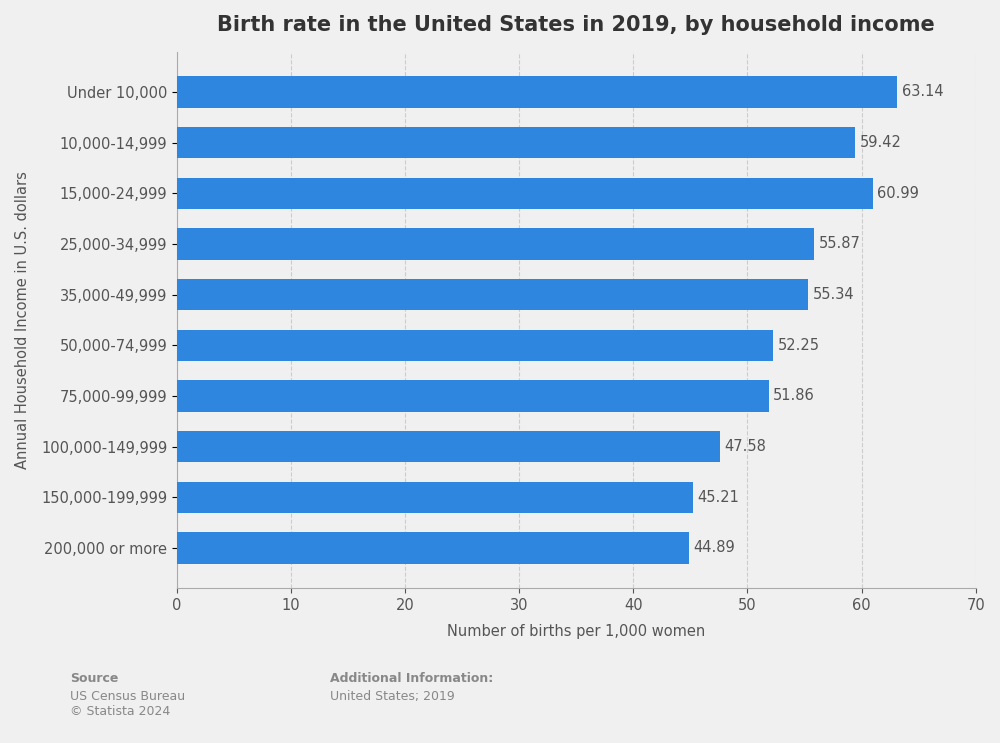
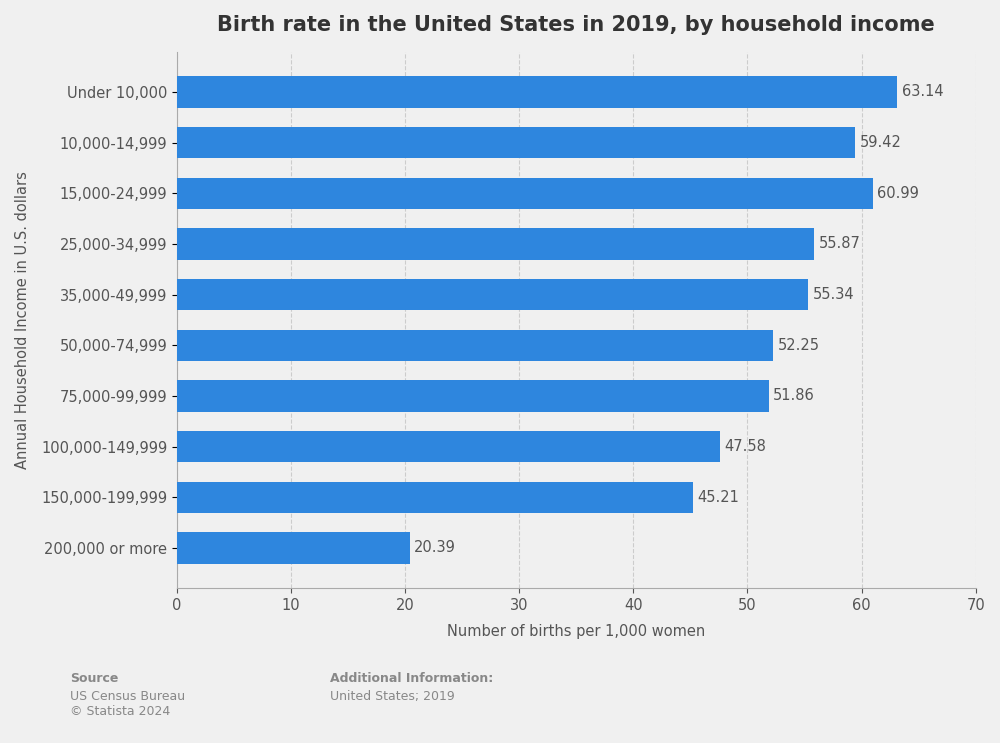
200,000 or more: 44.89 -> 20.39
